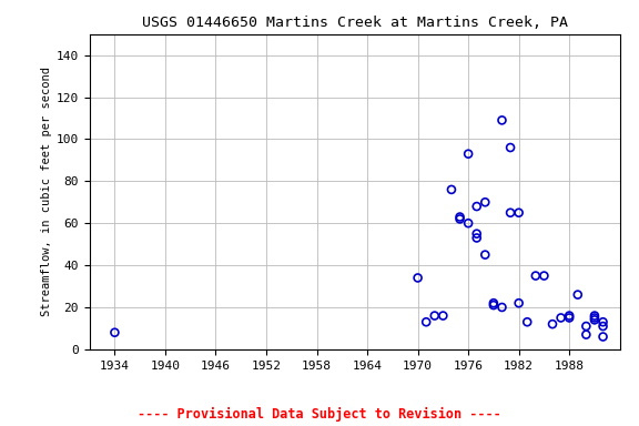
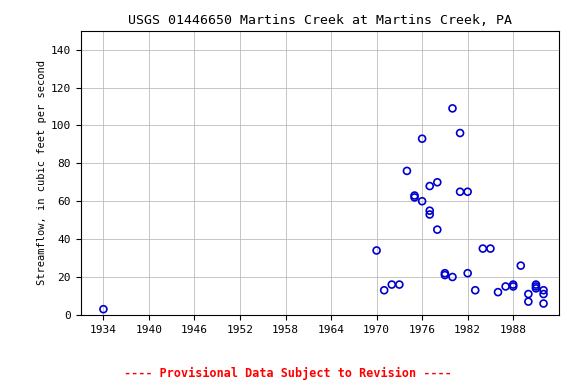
1934: 8 -> 3
